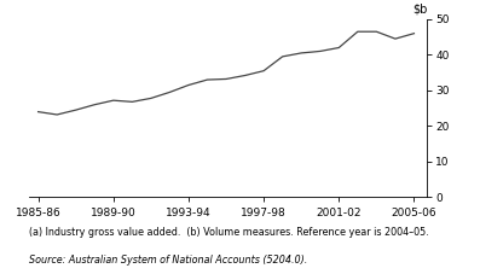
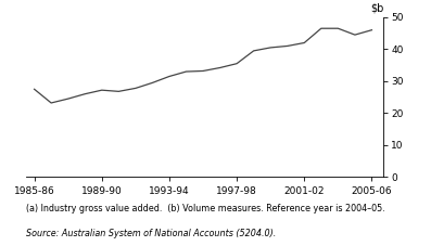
1985-86: 24.0 -> 27.5
